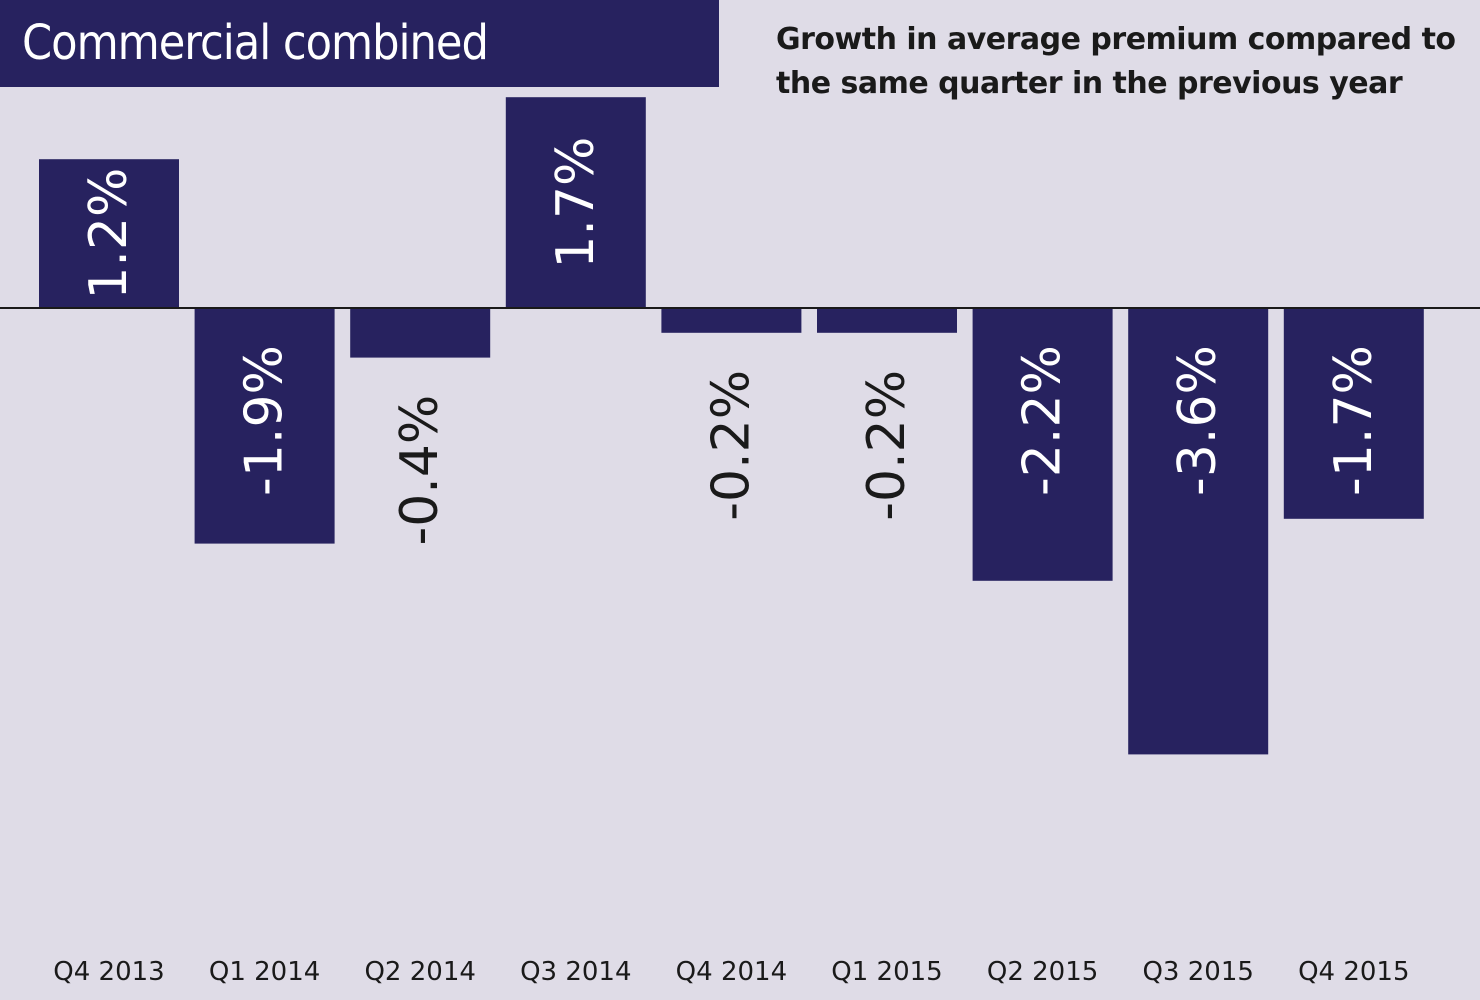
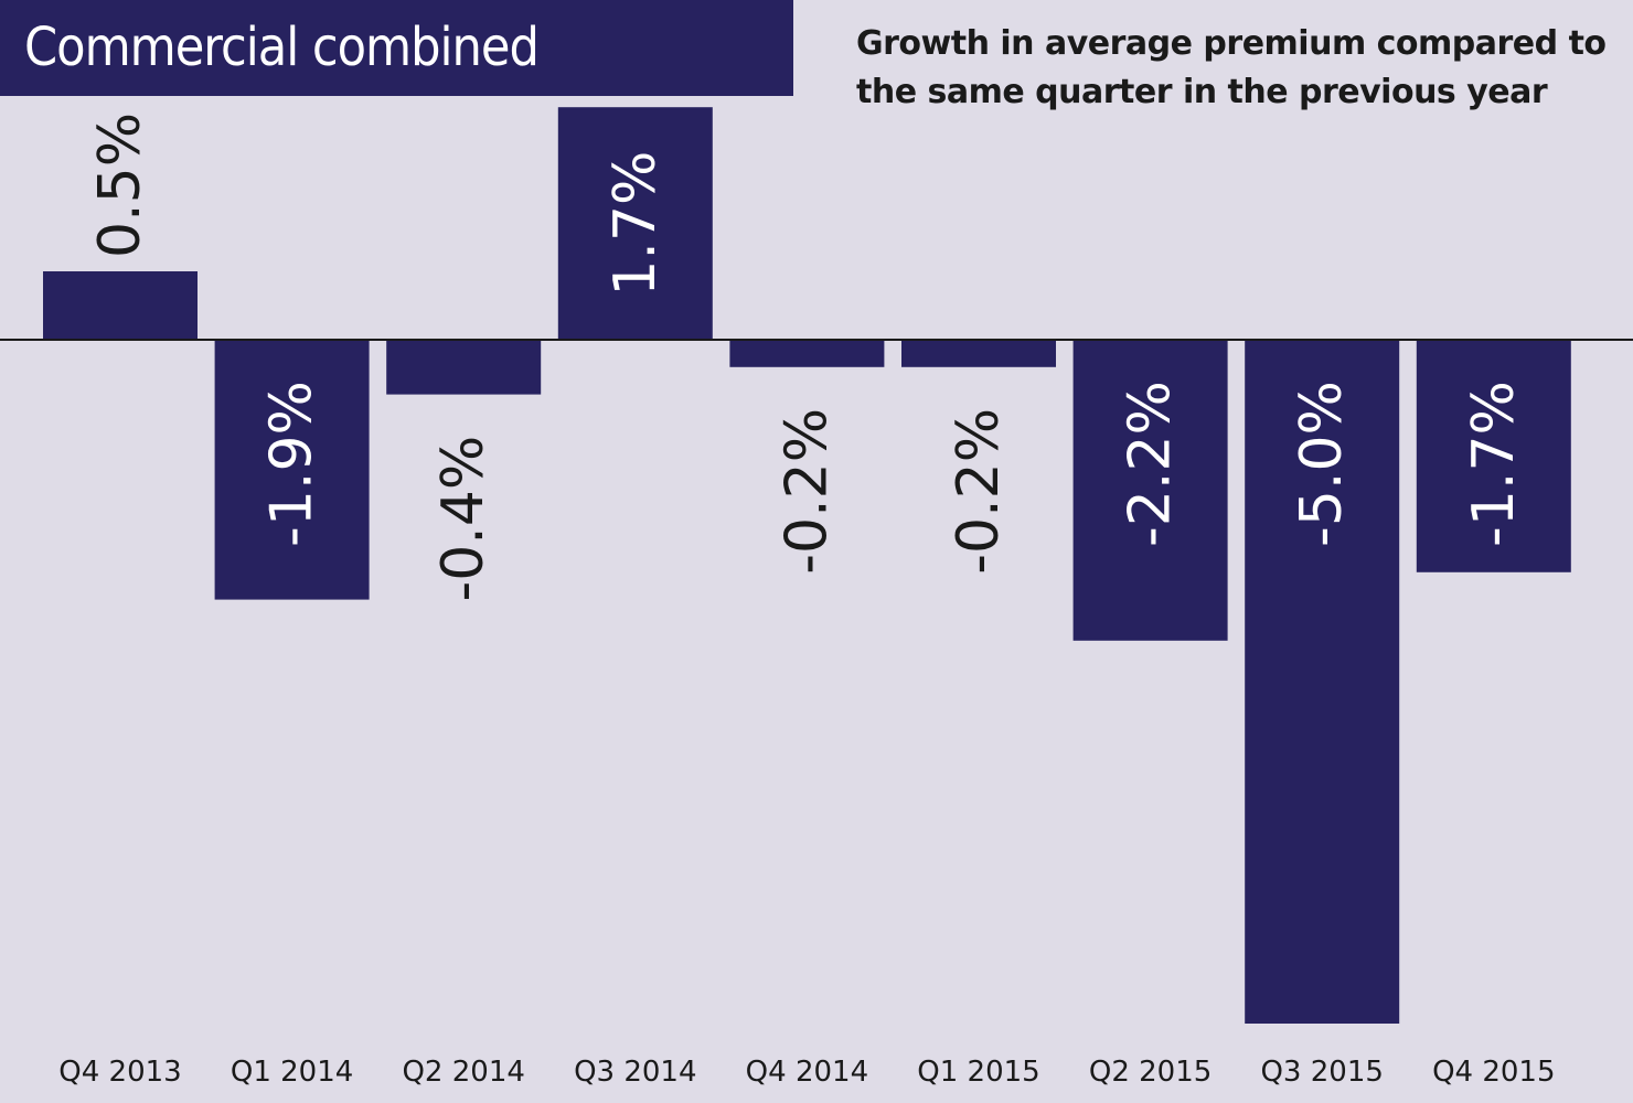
Q4 2013: 1.2% -> 0.5%
Q3 2015: -3.6% -> -5.0%
